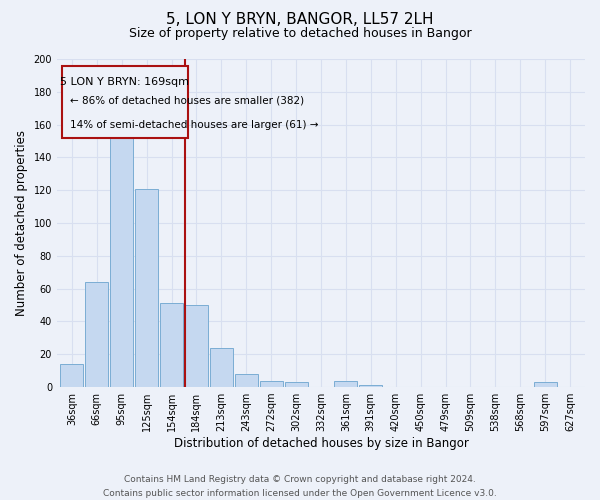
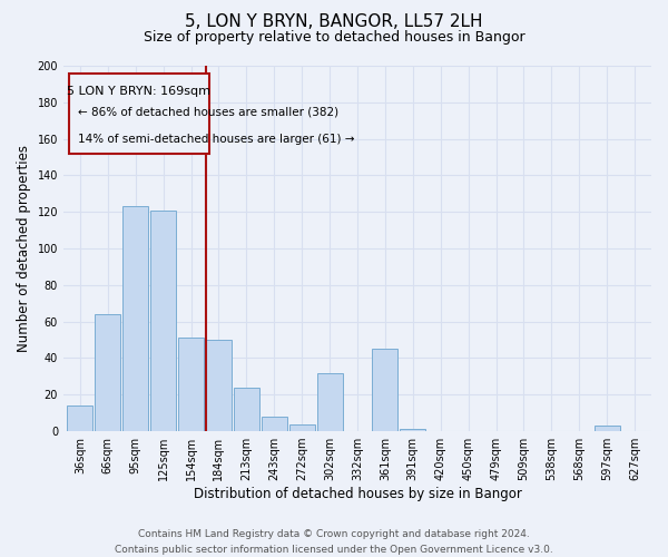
95sqm: 153 -> 123
302sqm: 3 -> 32
361sqm: 4 -> 45
